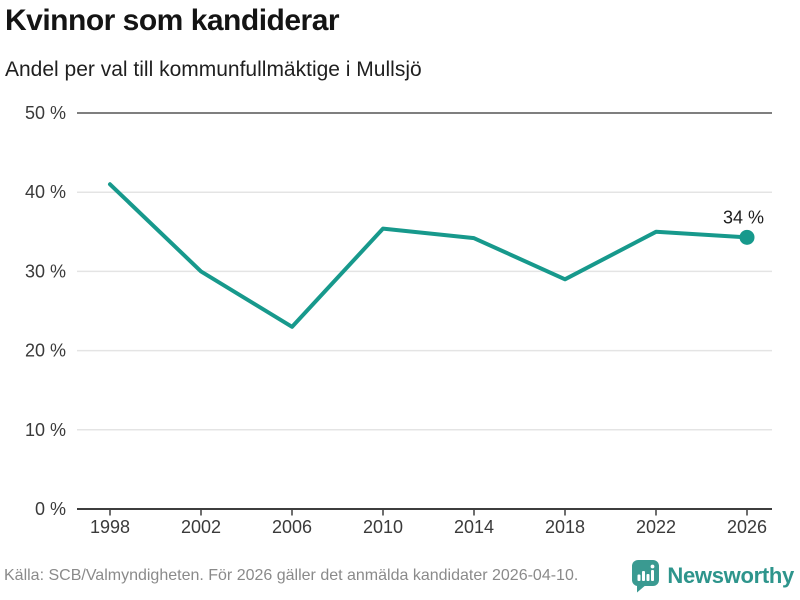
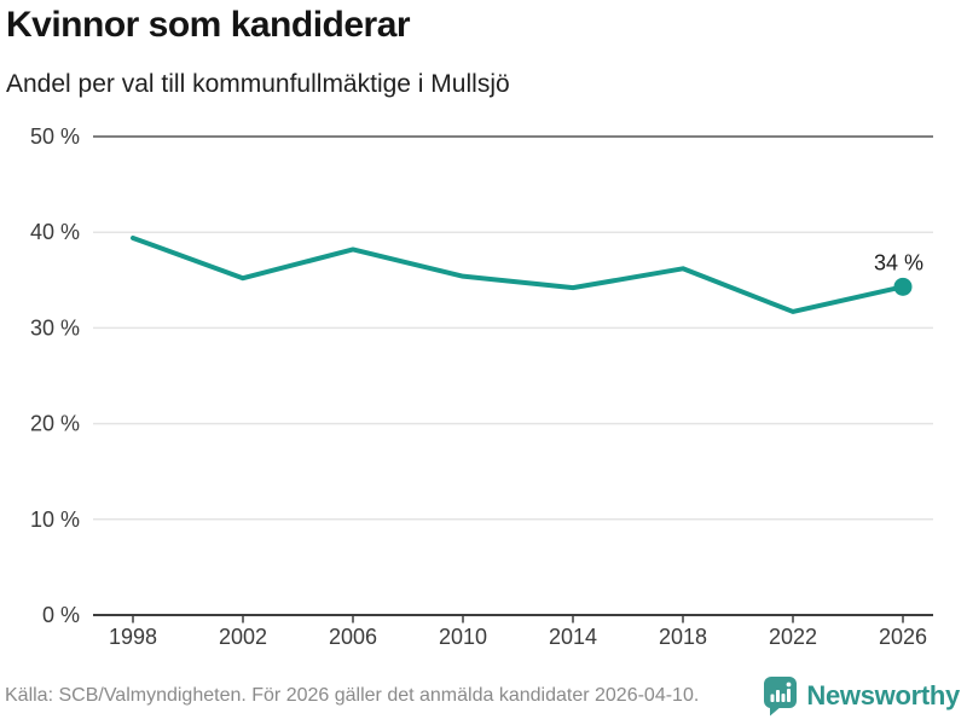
1998: 41% -> 39%
2002: 30% -> 35%
2006: 23% -> 38%
2018: 29% -> 36%
2022: 35% -> 32%
